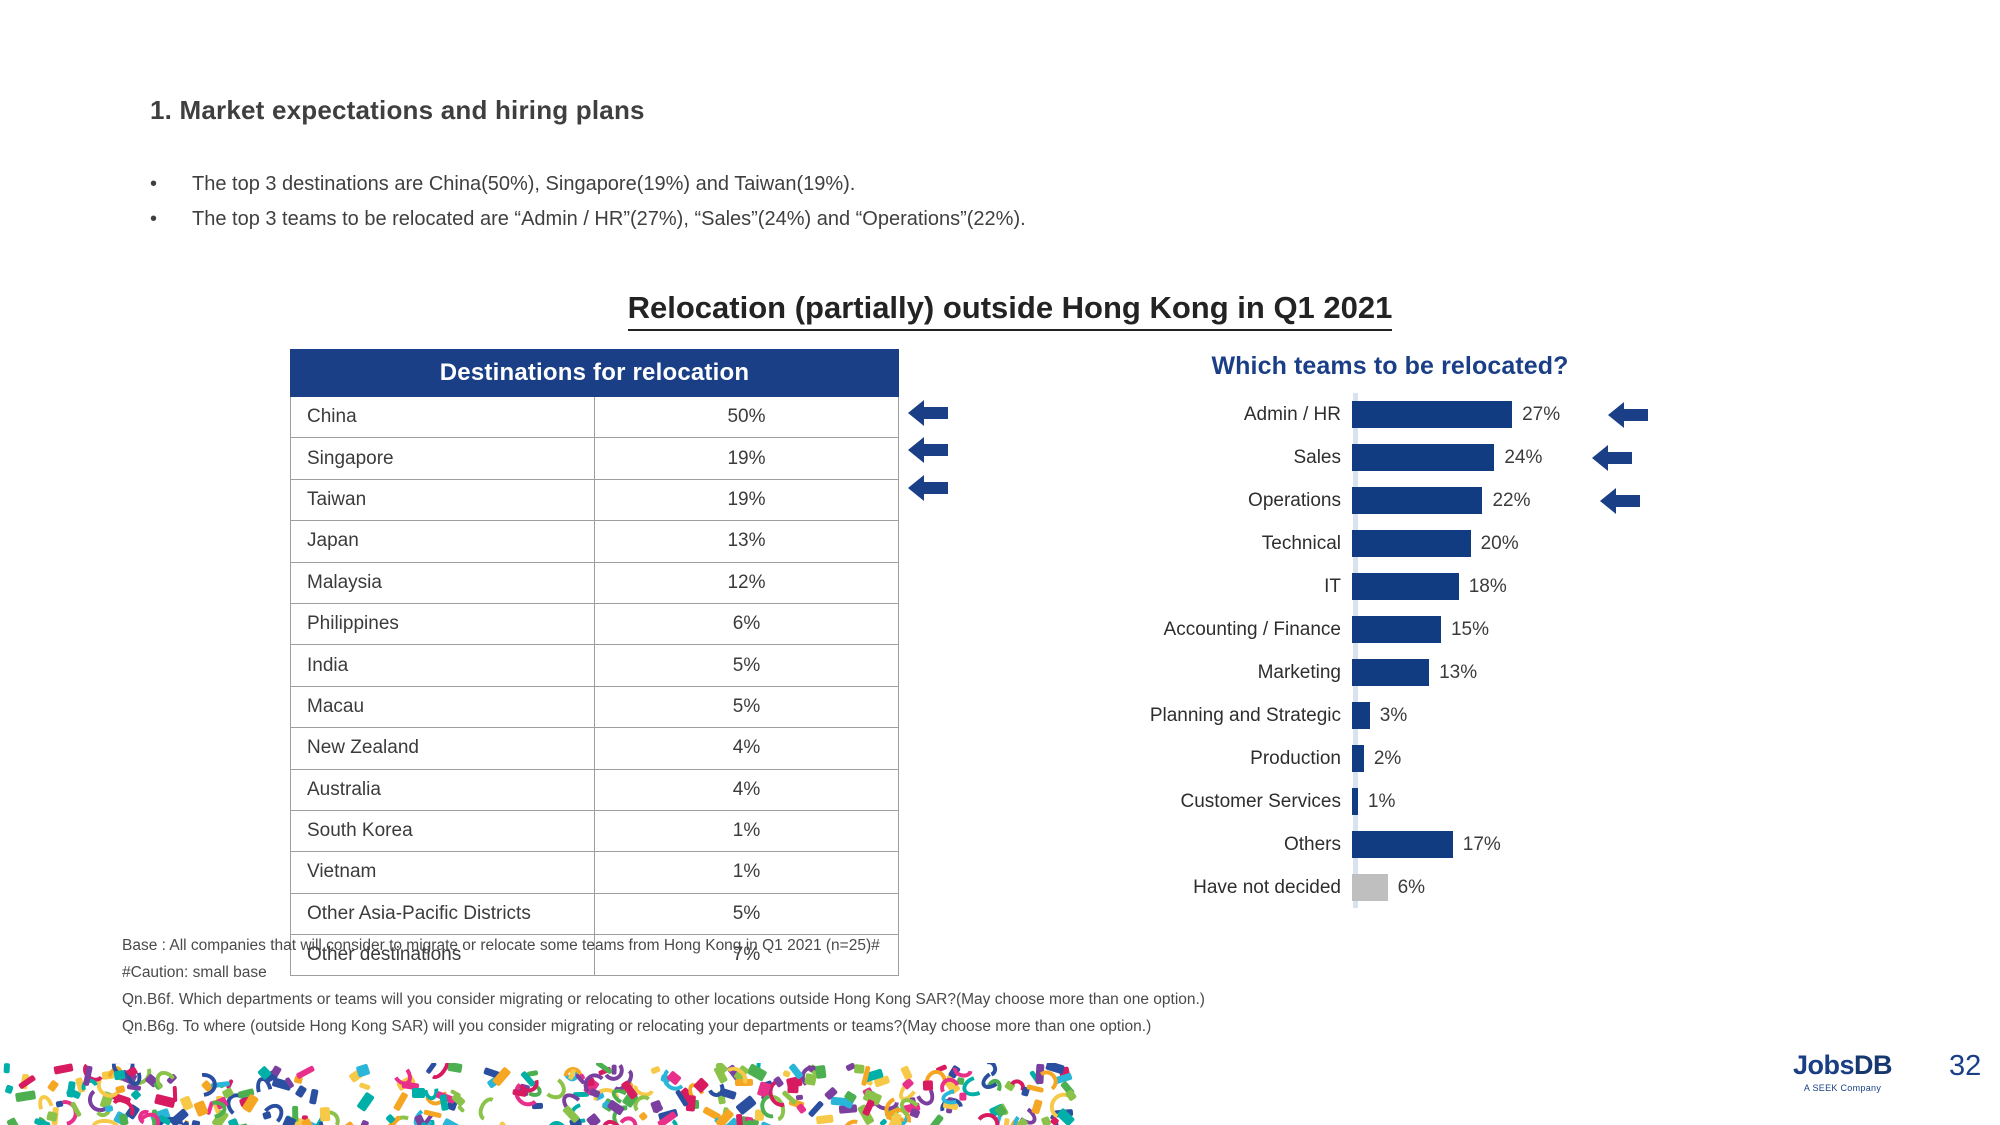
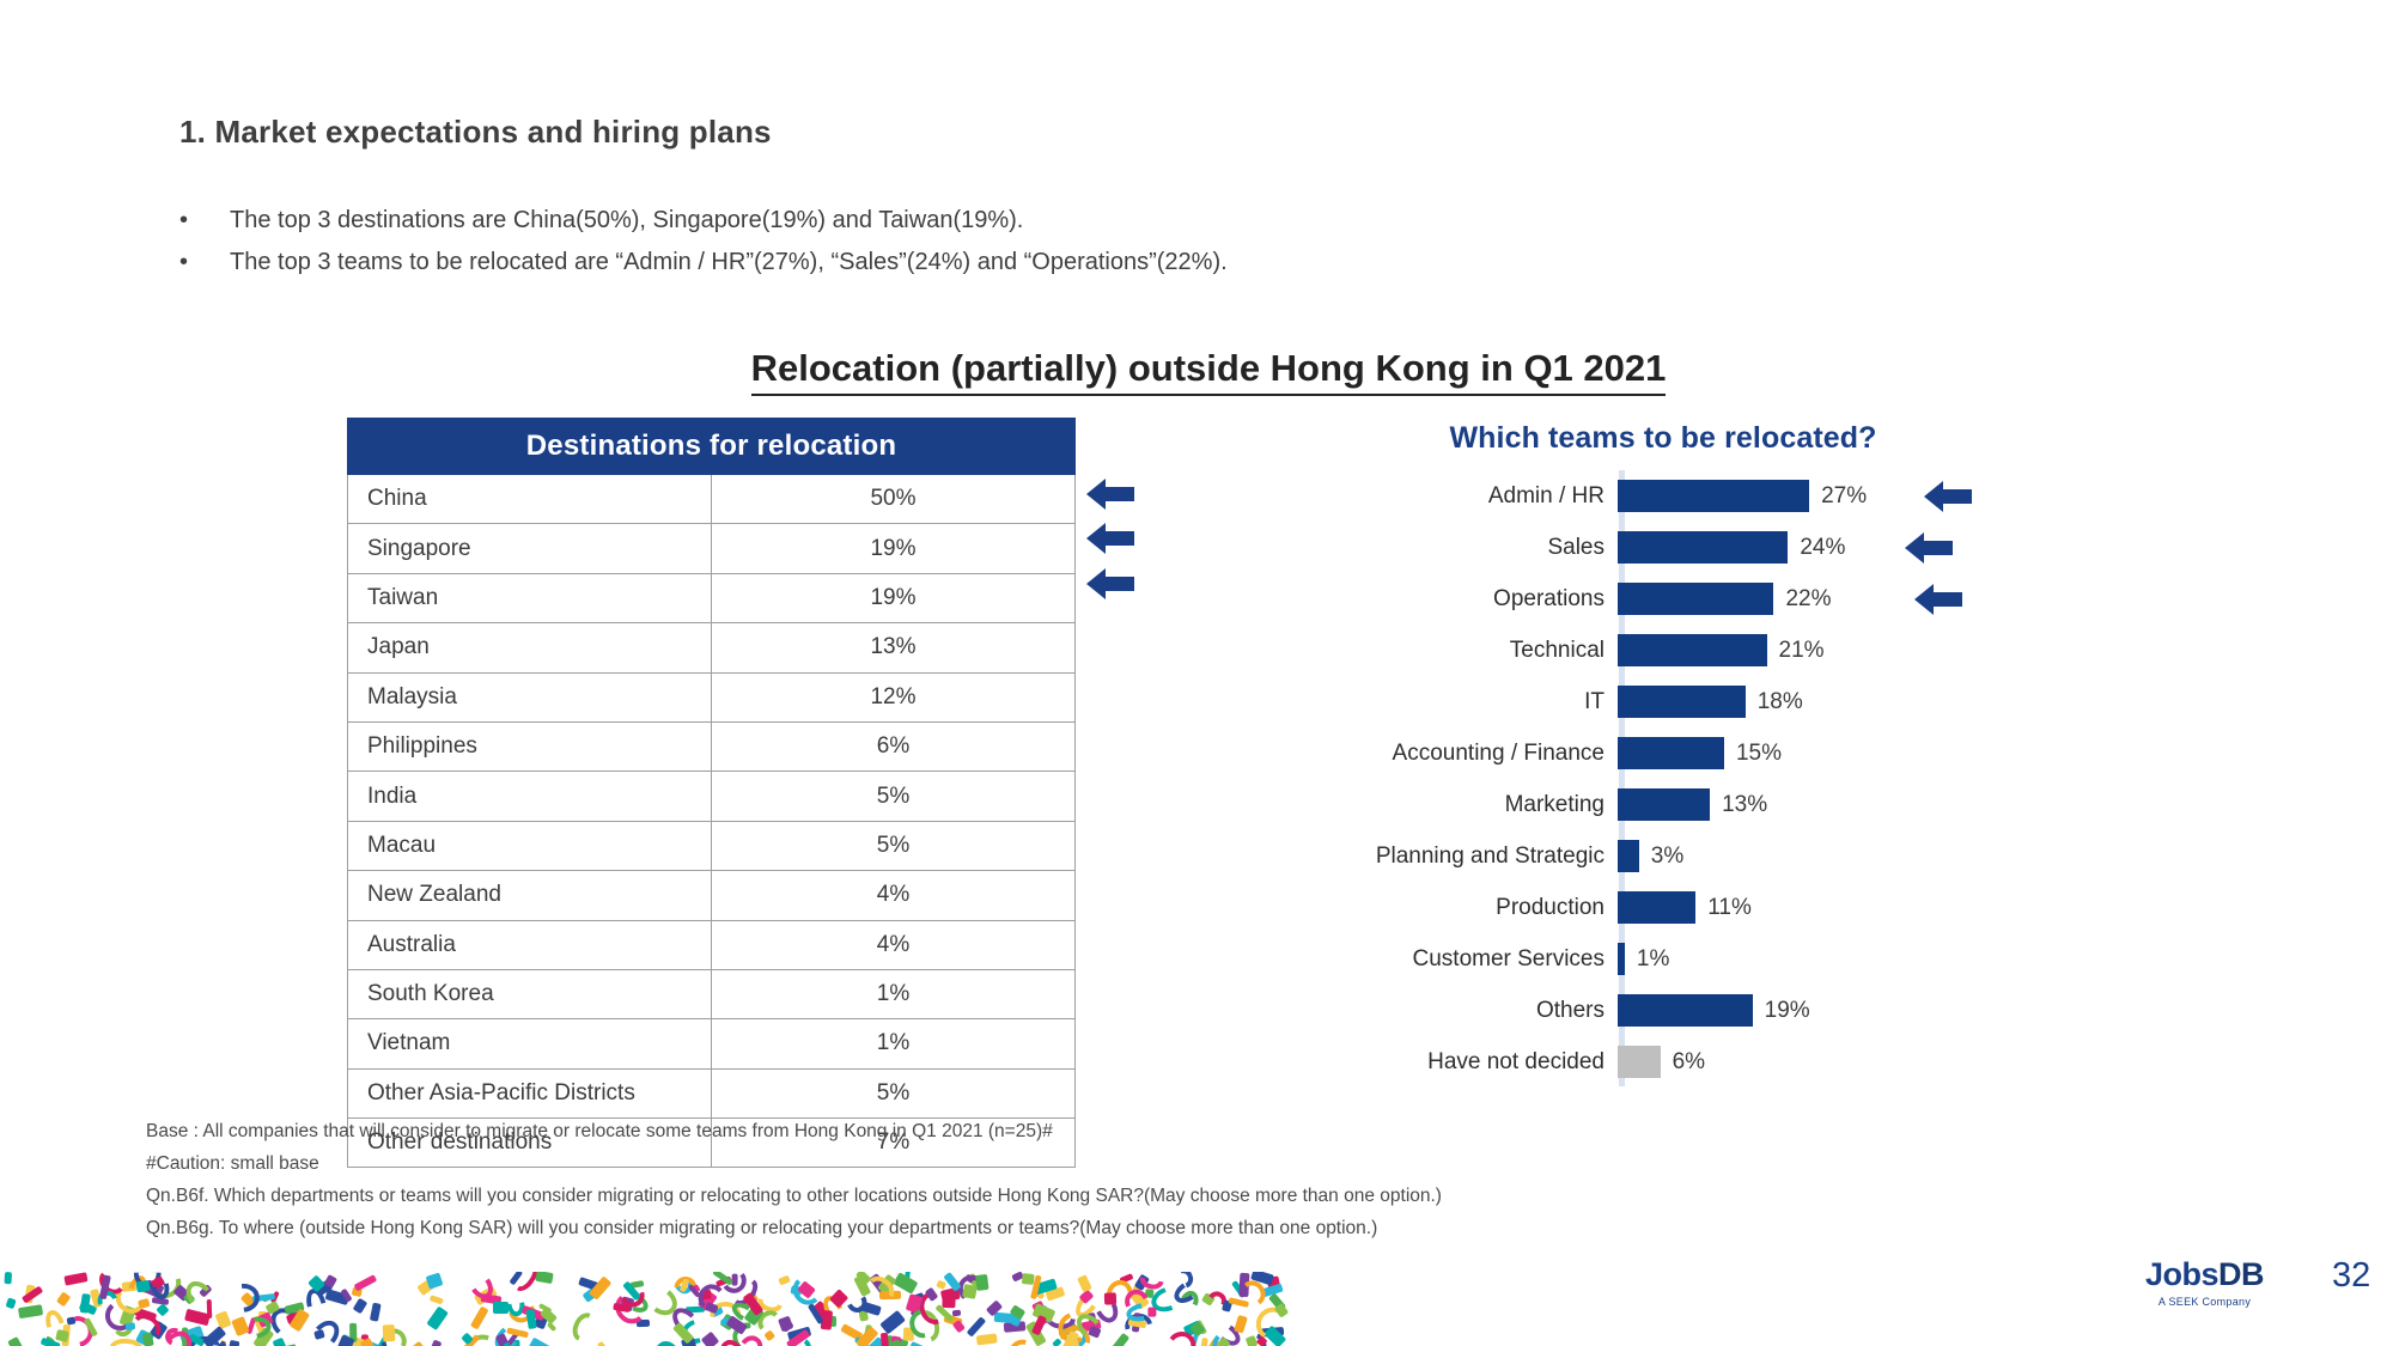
Technical: 20% -> 21%
Production: 2% -> 11%
Others: 17% -> 19%
